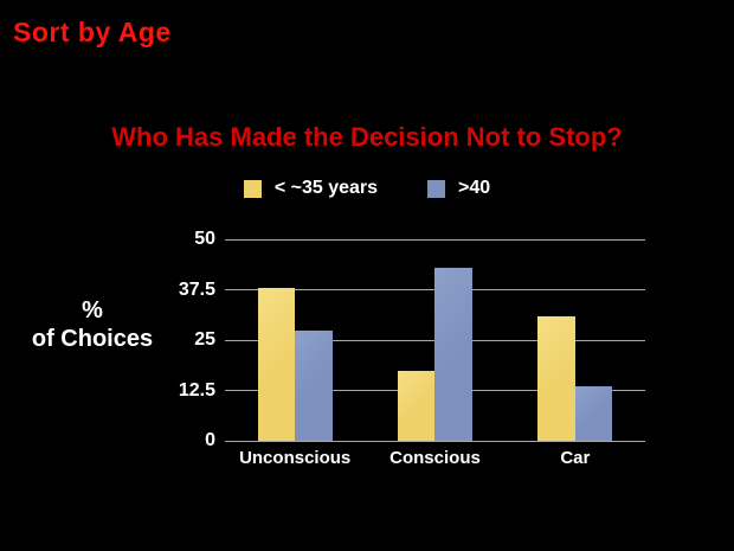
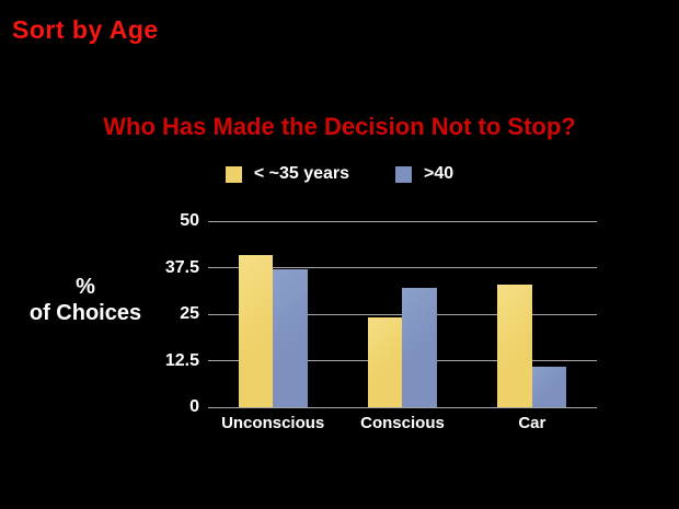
< ~35 years/Unconscious: 38 -> 41
>40/Unconscious: 28 -> 37
< ~35 years/Conscious: 18 -> 24
>40/Conscious: 43 -> 32
< ~35 years/Car: 31 -> 33
>40/Car: 14 -> 11
